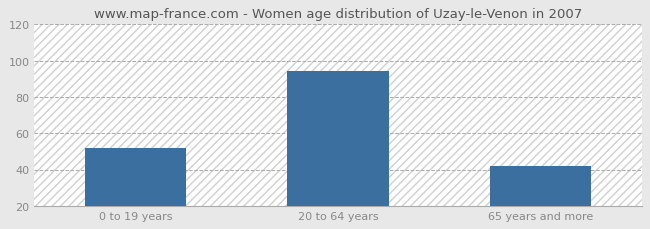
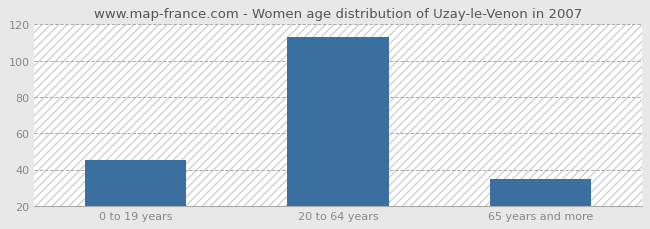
0 to 19 years: 52 -> 45
20 to 64 years: 94 -> 113
65 years and more: 42 -> 35
